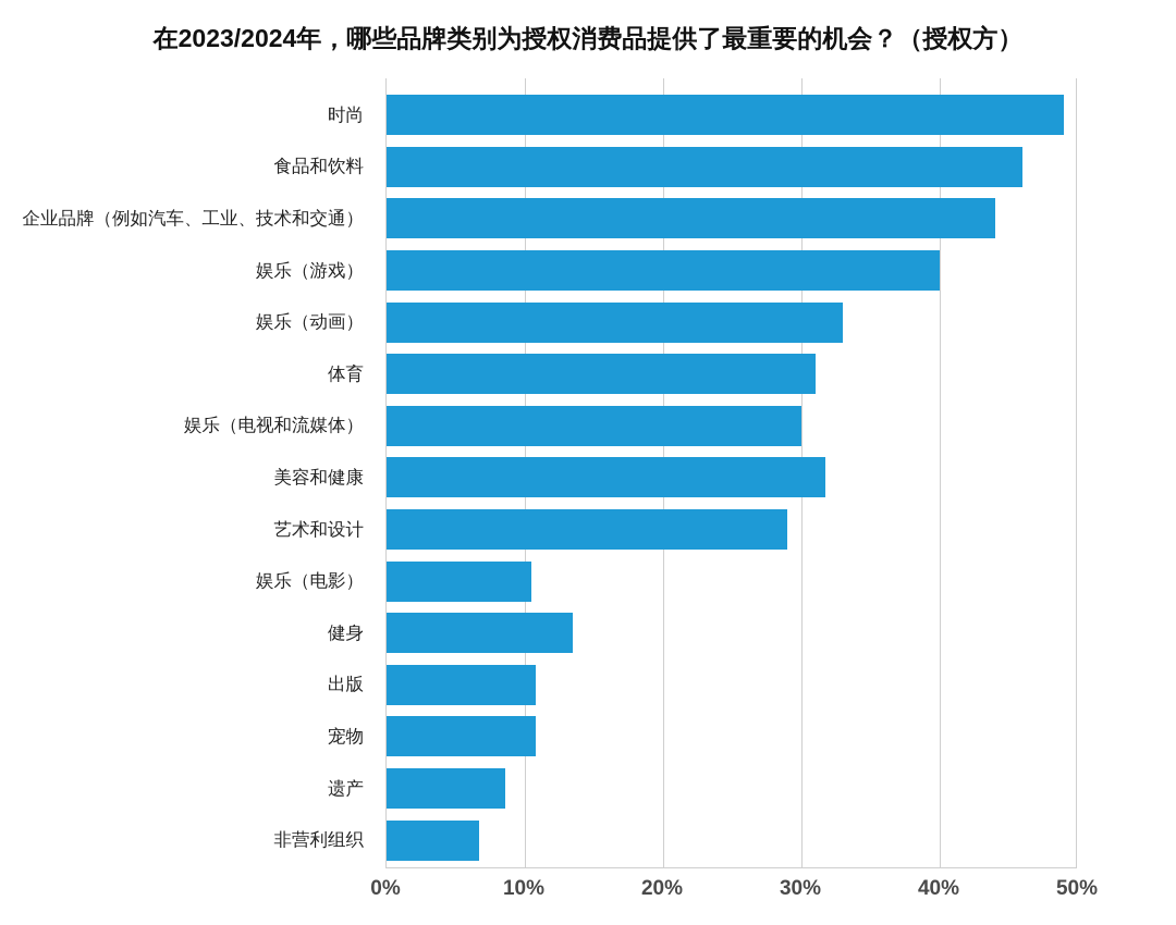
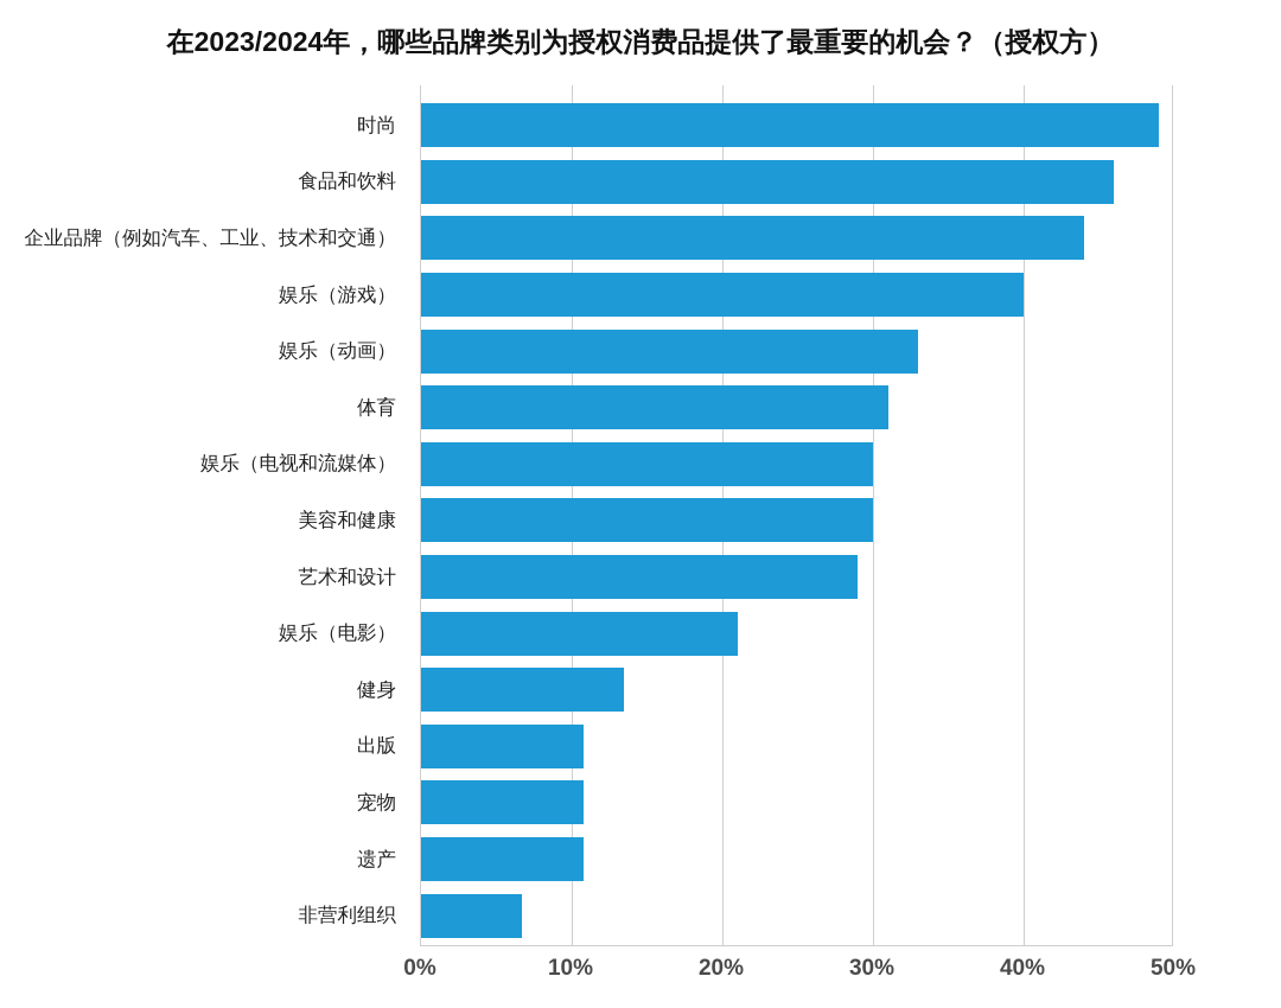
美容和健康: 31.7% -> 30.0%
娱乐（电影）: 10.5% -> 21.0%
遗产: 8.6% -> 10.8%
